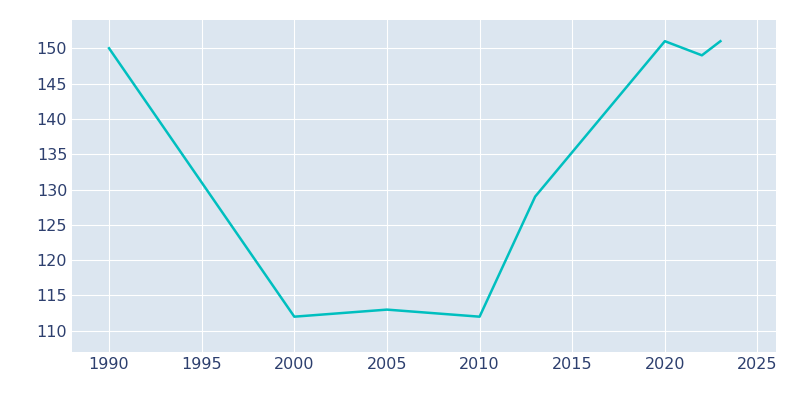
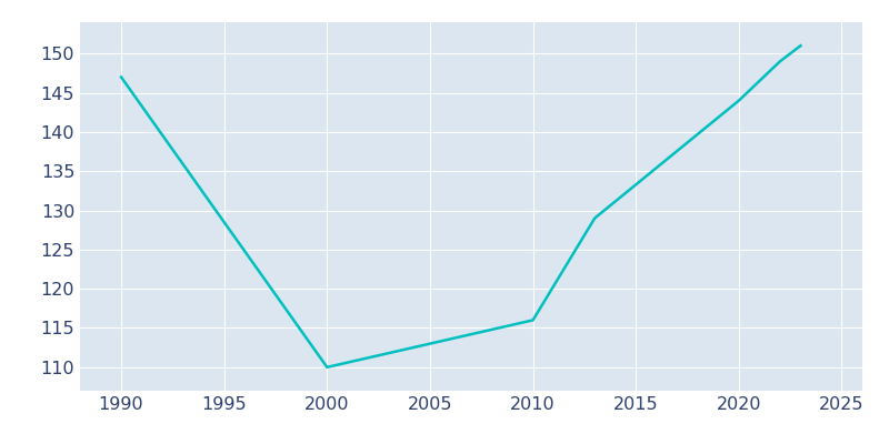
1990: 150 -> 147
2000: 112 -> 110
2010: 112 -> 116
2020: 151 -> 144
